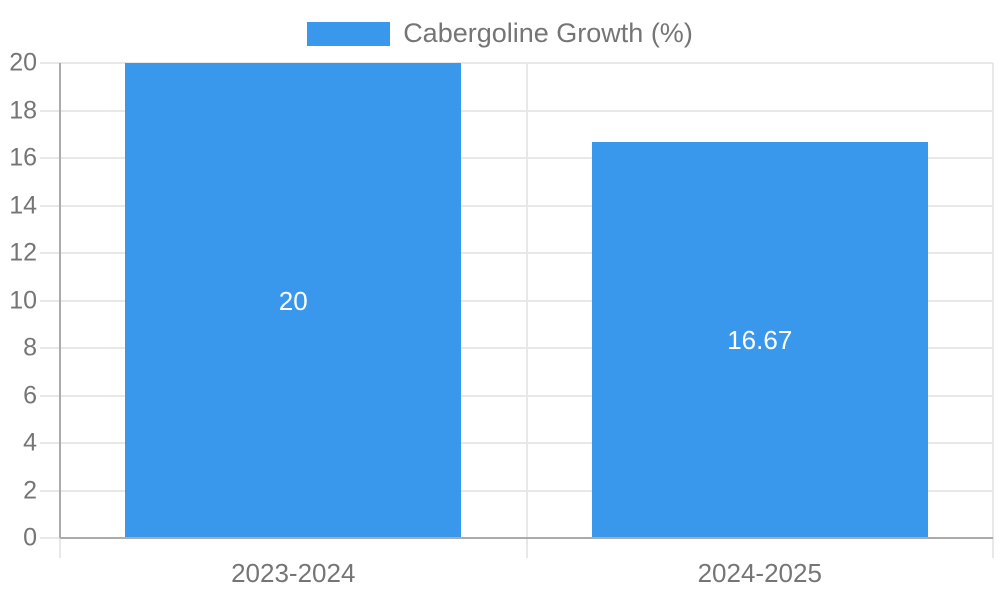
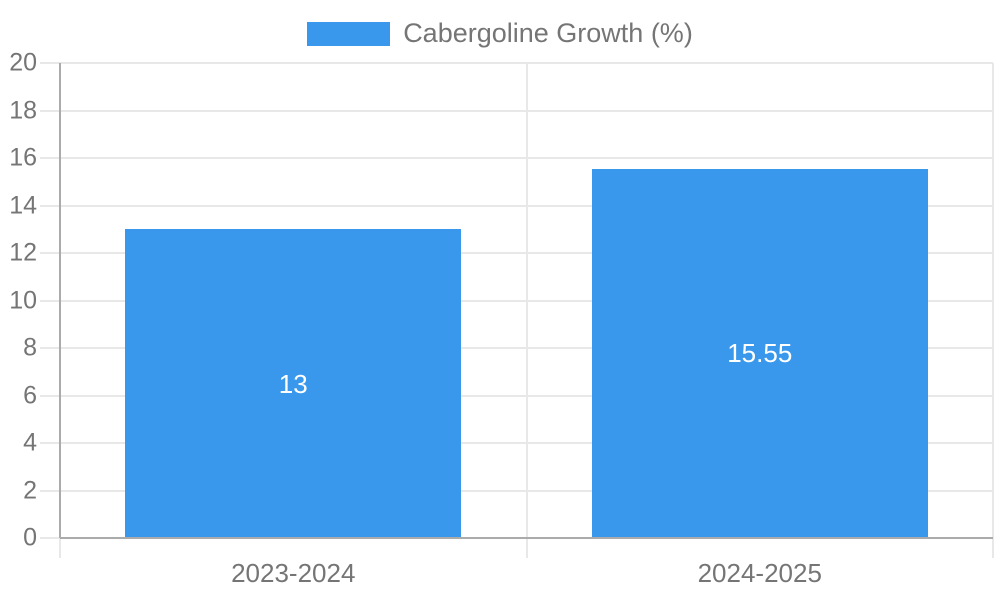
2023-2024: 20 -> 13
2024-2025: 16.67 -> 15.55
